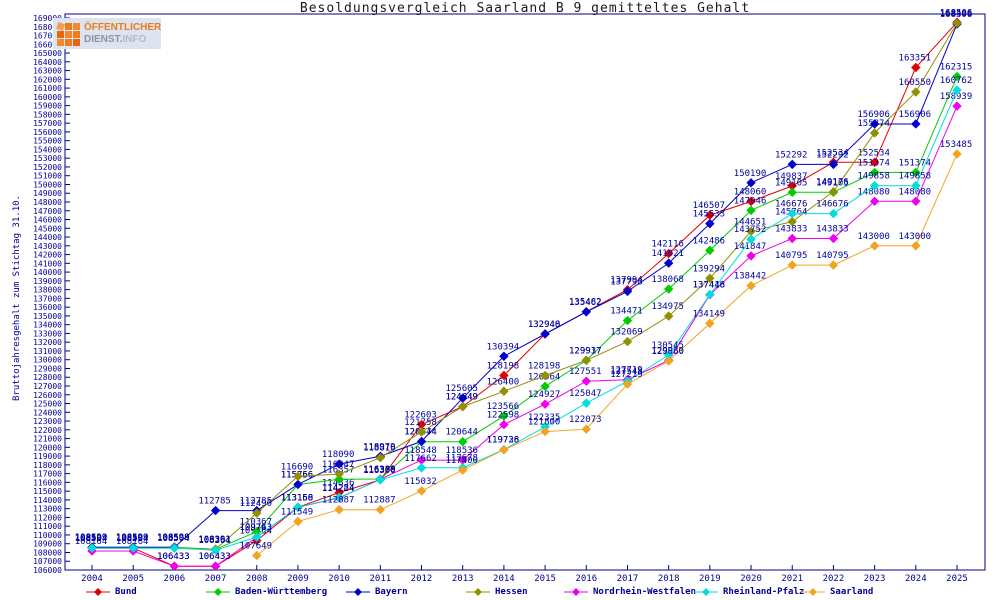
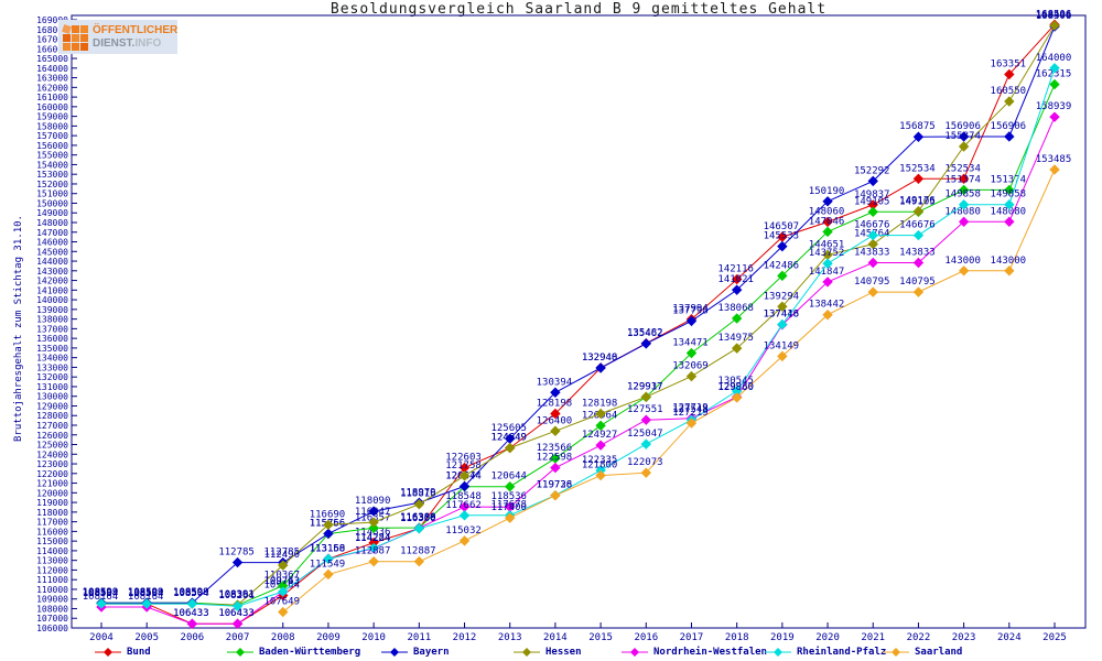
Bayern/2022: 152292 -> 156875
Rheinland-Pfalz/2025: 160762 -> 164000
